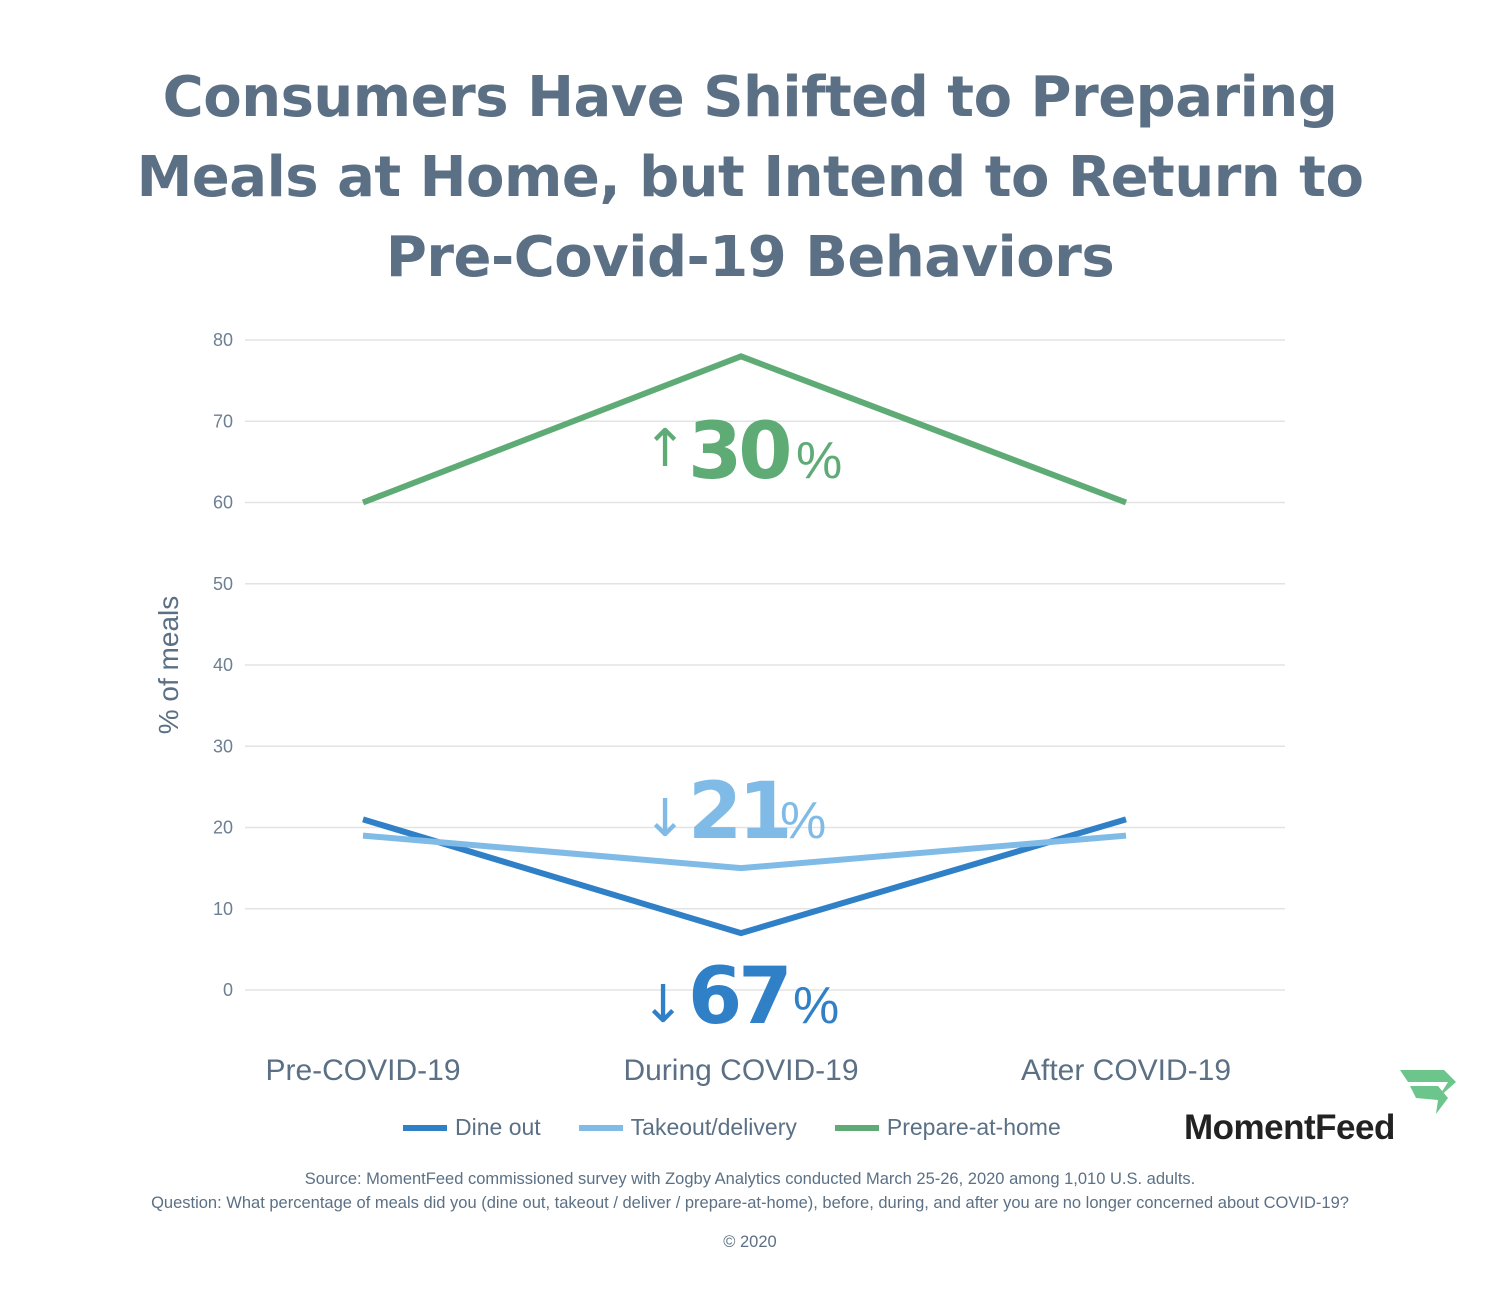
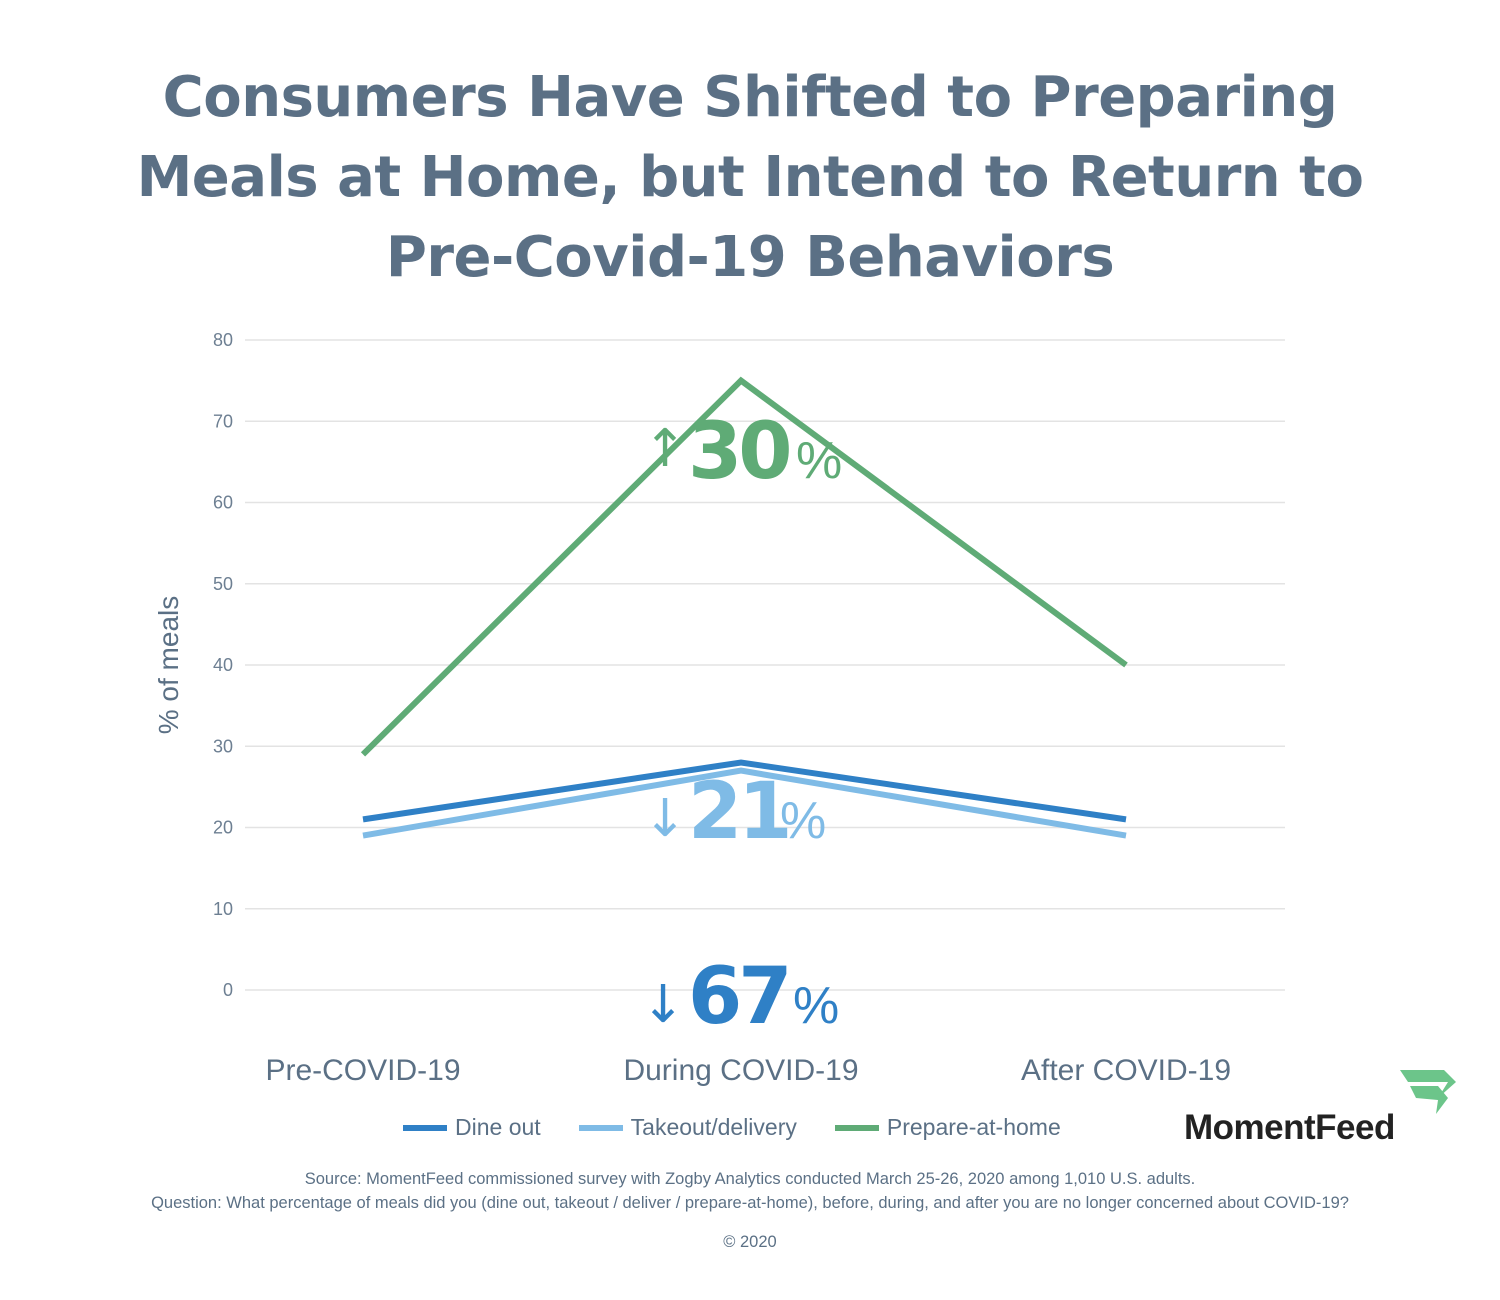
Prepare-at-home/Pre-COVID-19: 60 -> 29
Dine out/During COVID-19: 7 -> 28
Takeout/delivery/During COVID-19: 15 -> 27
Prepare-at-home/During COVID-19: 78 -> 75
Prepare-at-home/After COVID-19: 60 -> 40
